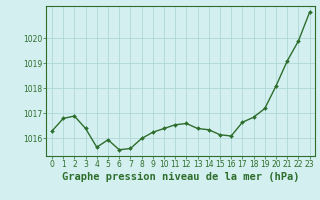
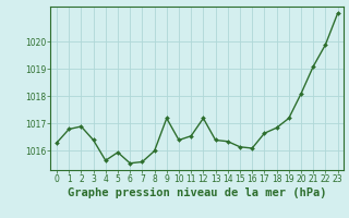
9: 1016.25 -> 1017.20
12: 1016.60 -> 1017.20
